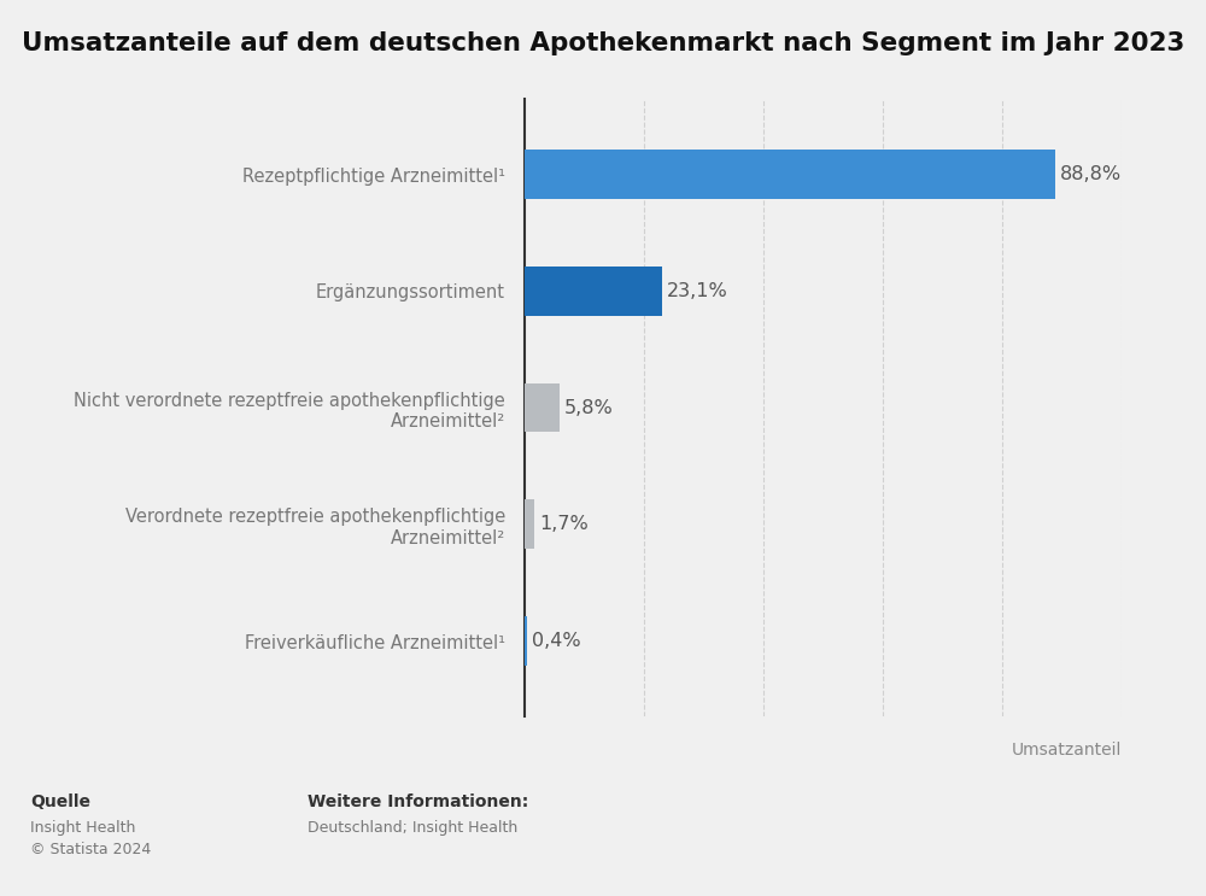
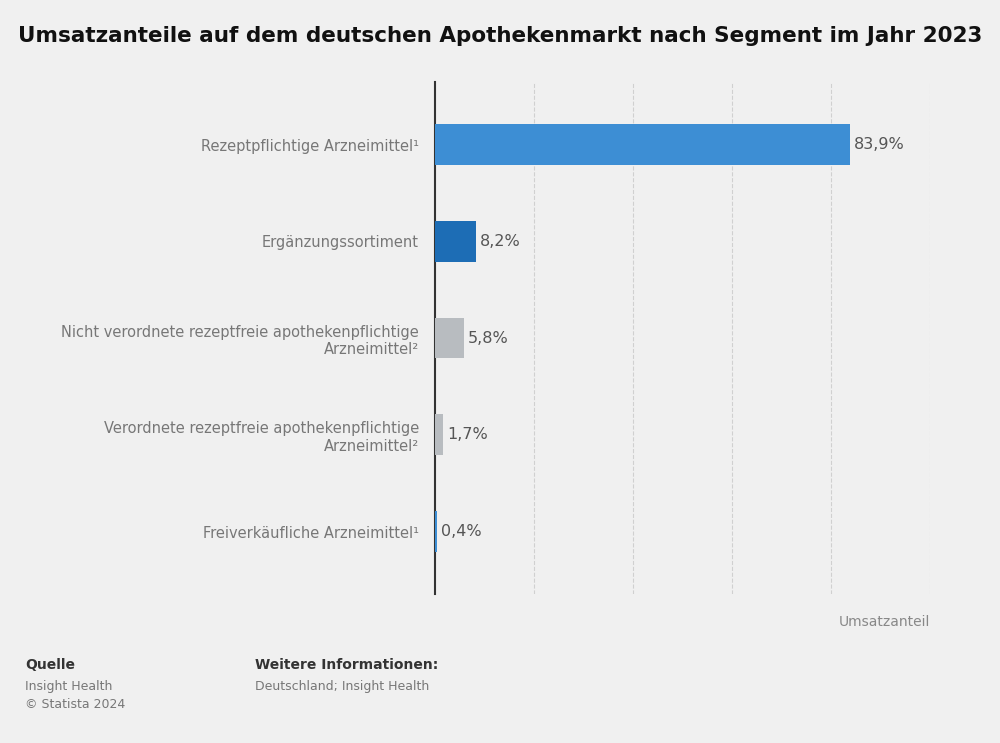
Rezeptpflichtige Arzneimittel¹: 88,8% -> 83,9%
Ergänzungssortiment: 23,1% -> 8,2%
